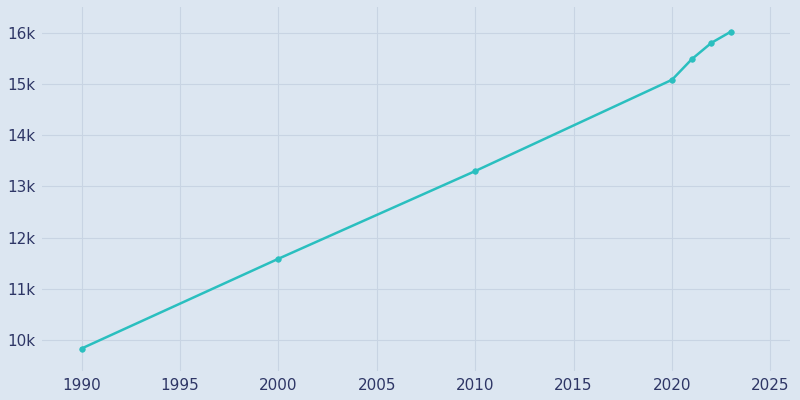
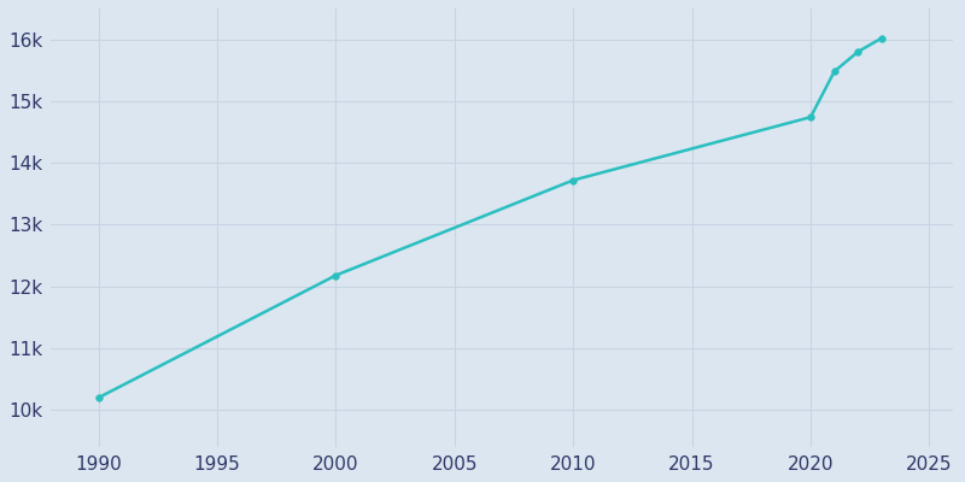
1990: 9.84k -> 10.20k
2000: 11.59k -> 12.18k
2010: 13.30k -> 13.72k
2020: 15.08k -> 14.74k
